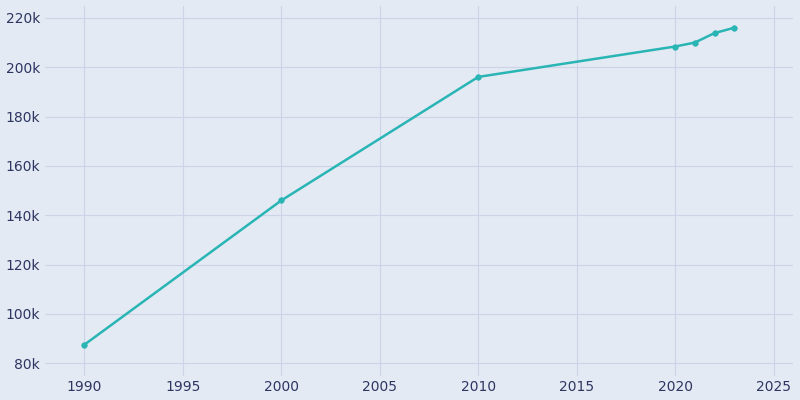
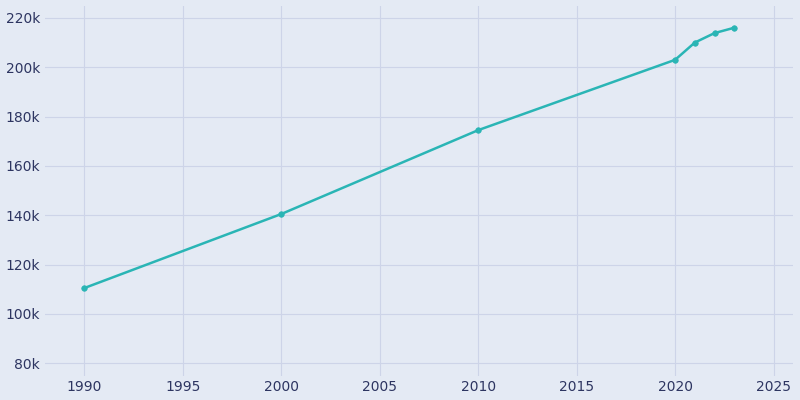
1990: 87.5k -> 110.5k
2000: 146.0k -> 140.5k
2010: 196.1k -> 174.5k
2020: 208.4k -> 203.0k
